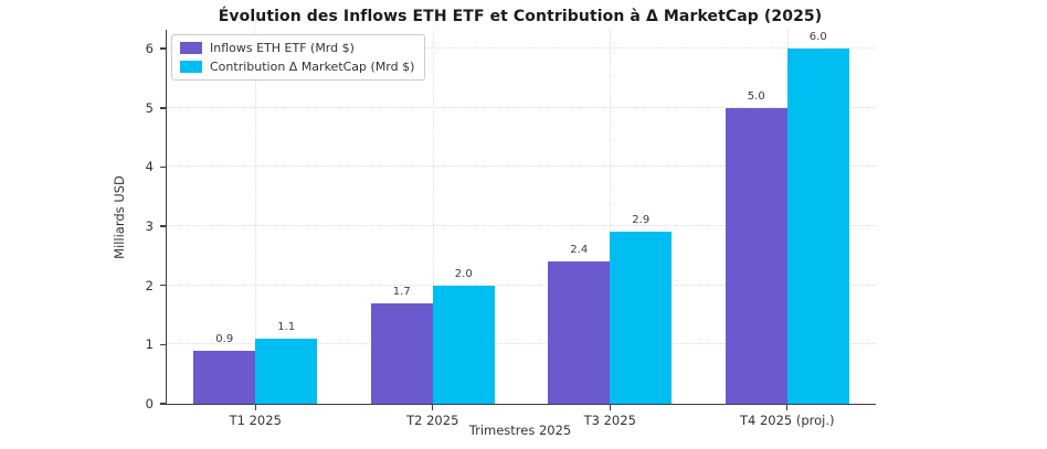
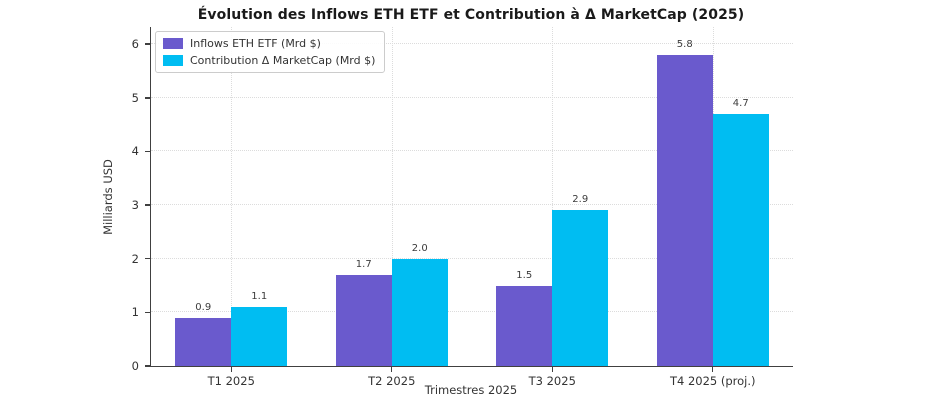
Inflows ETH ETF (Mrd $)/T3 2025: 2.4 -> 1.5
Inflows ETH ETF (Mrd $)/T4 2025 (proj.): 5.0 -> 5.8
Contribution Δ MarketCap (Mrd $)/T4 2025 (proj.): 6.0 -> 4.7
